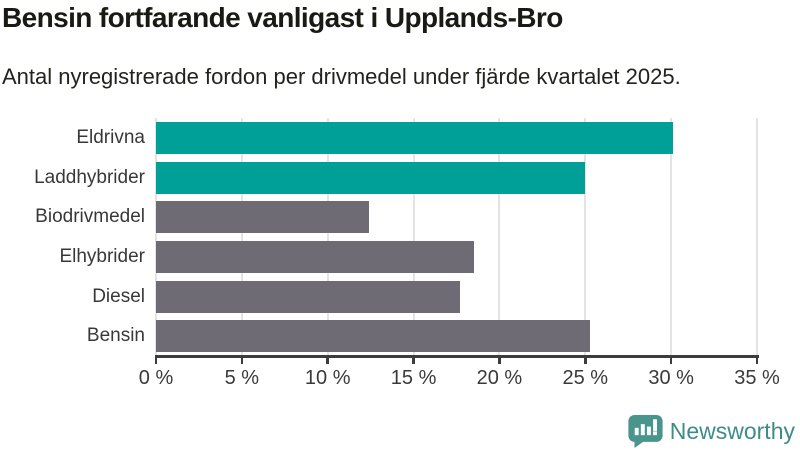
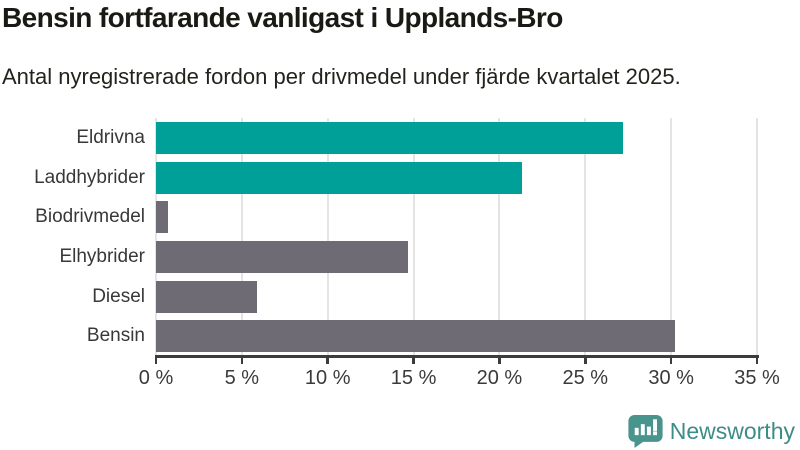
Eldrivna: 30.1% -> 27.2%
Laddhybrider: 25.0% -> 21.3%
Biodrivmedel: 12.4% -> 0.7%
Elhybrider: 18.5% -> 14.7%
Diesel: 17.7% -> 5.9%
Bensin: 25.3% -> 30.2%
